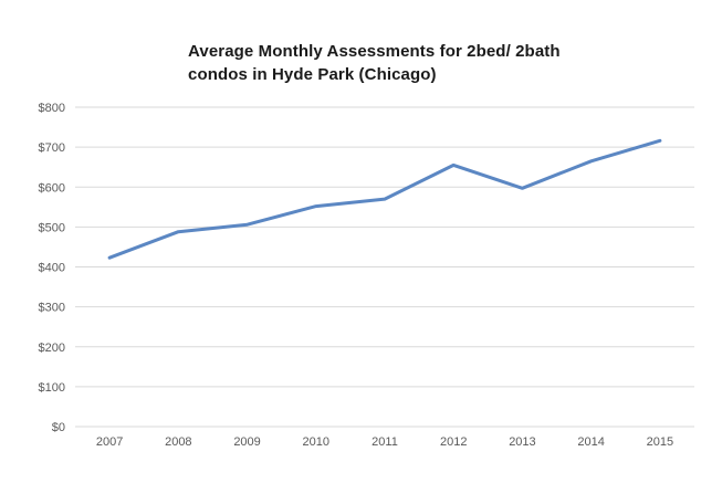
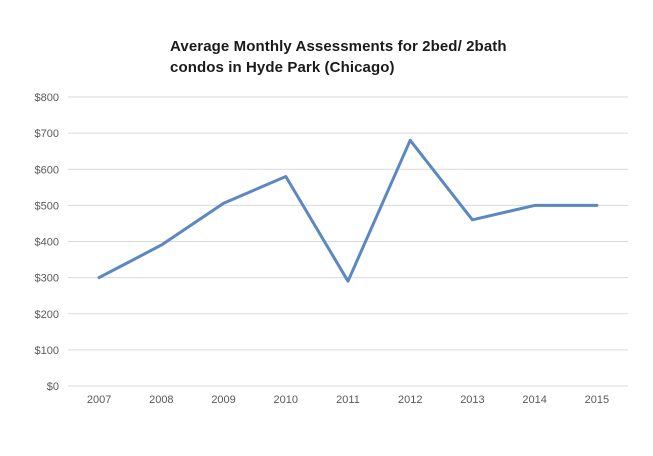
2007: $420 -> $300
2008: $490 -> $390
2010: $550 -> $580
2011: $570 -> $290
2012: $660 -> $680
2013: $600 -> $460
2014: $660 -> $500
2015: $720 -> $500
